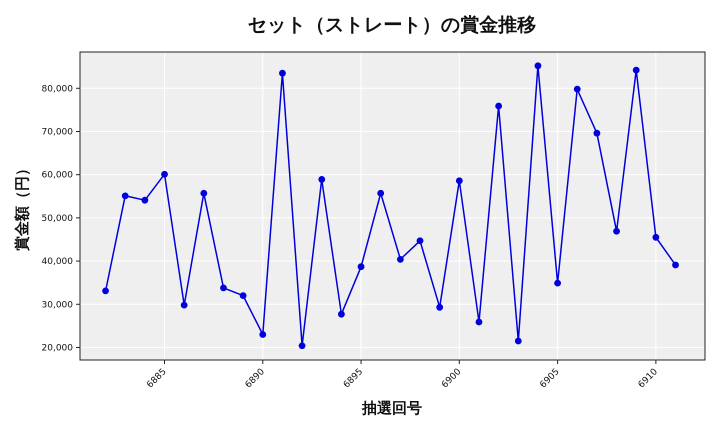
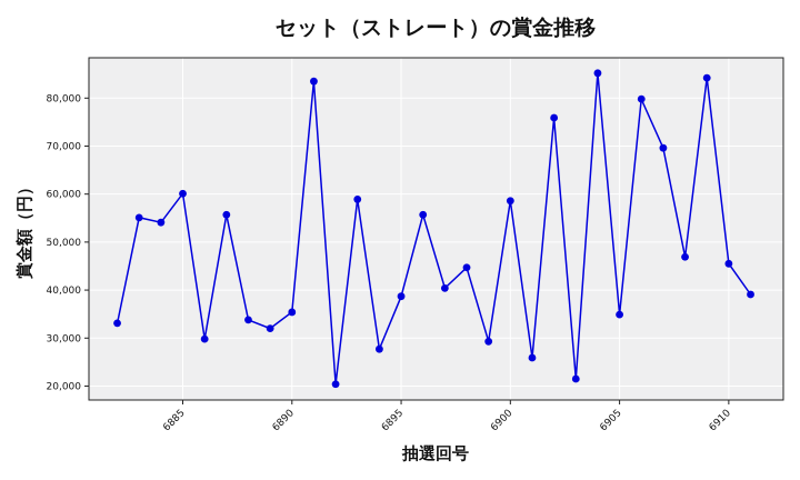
6890: 23000 -> 35000
